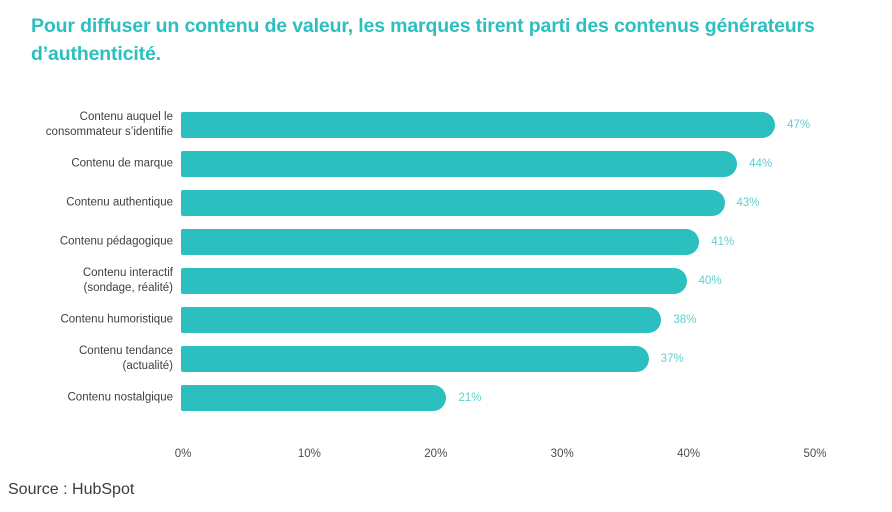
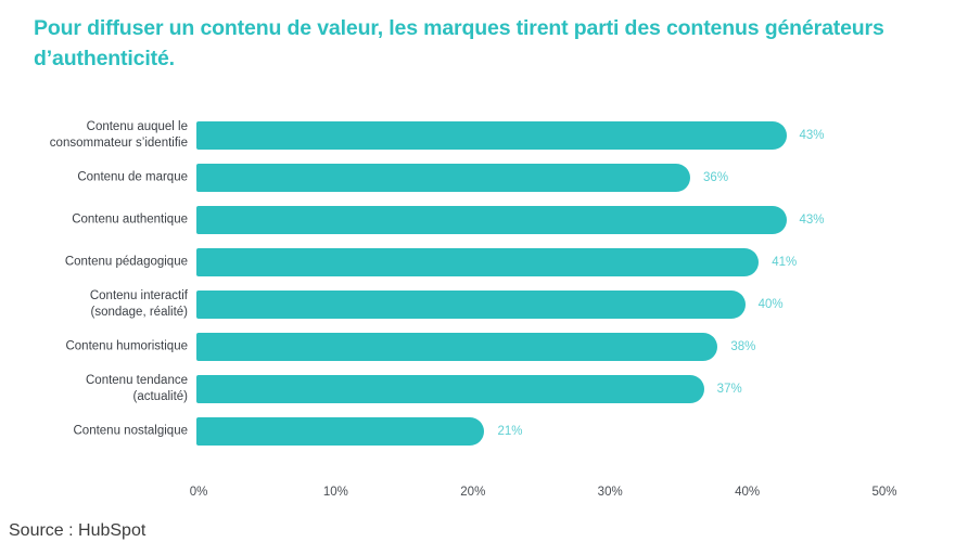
Contenu auquel le consommateur s’identifie: 47% -> 43%
Contenu de marque: 44% -> 36%
